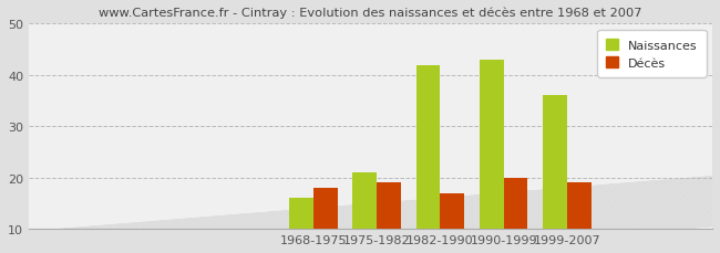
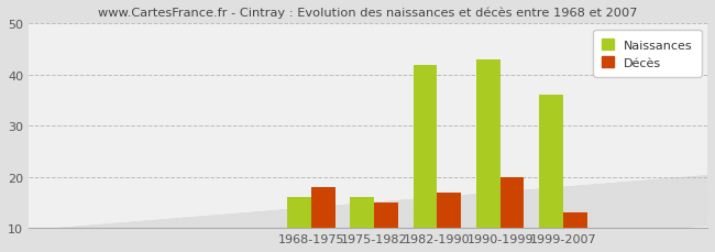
Naissances/1975-1982: 21 -> 16
Décès/1975-1982: 19 -> 15
Décès/1999-2007: 19 -> 13
